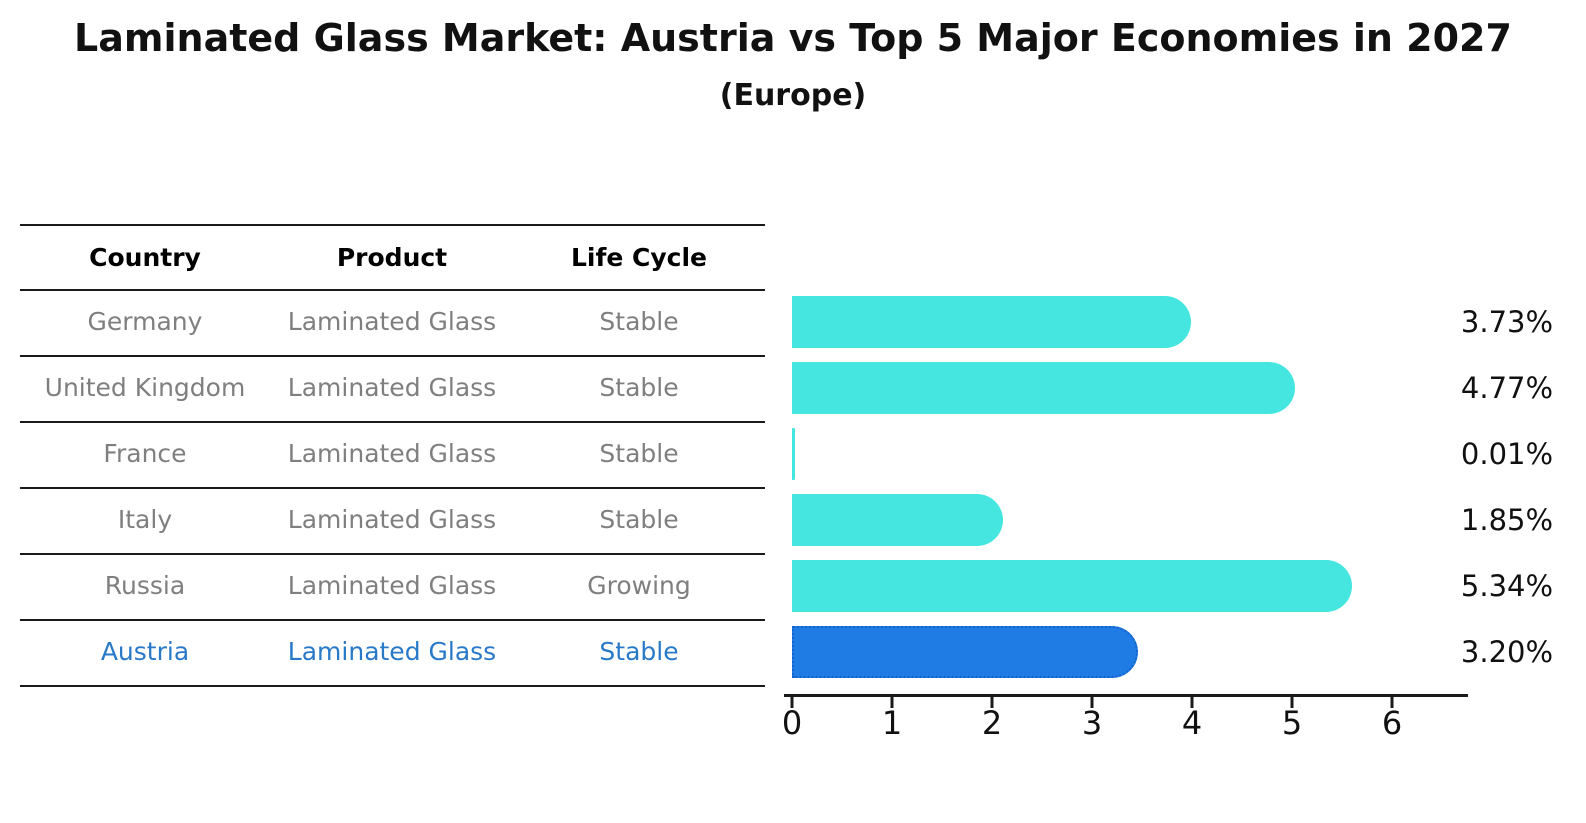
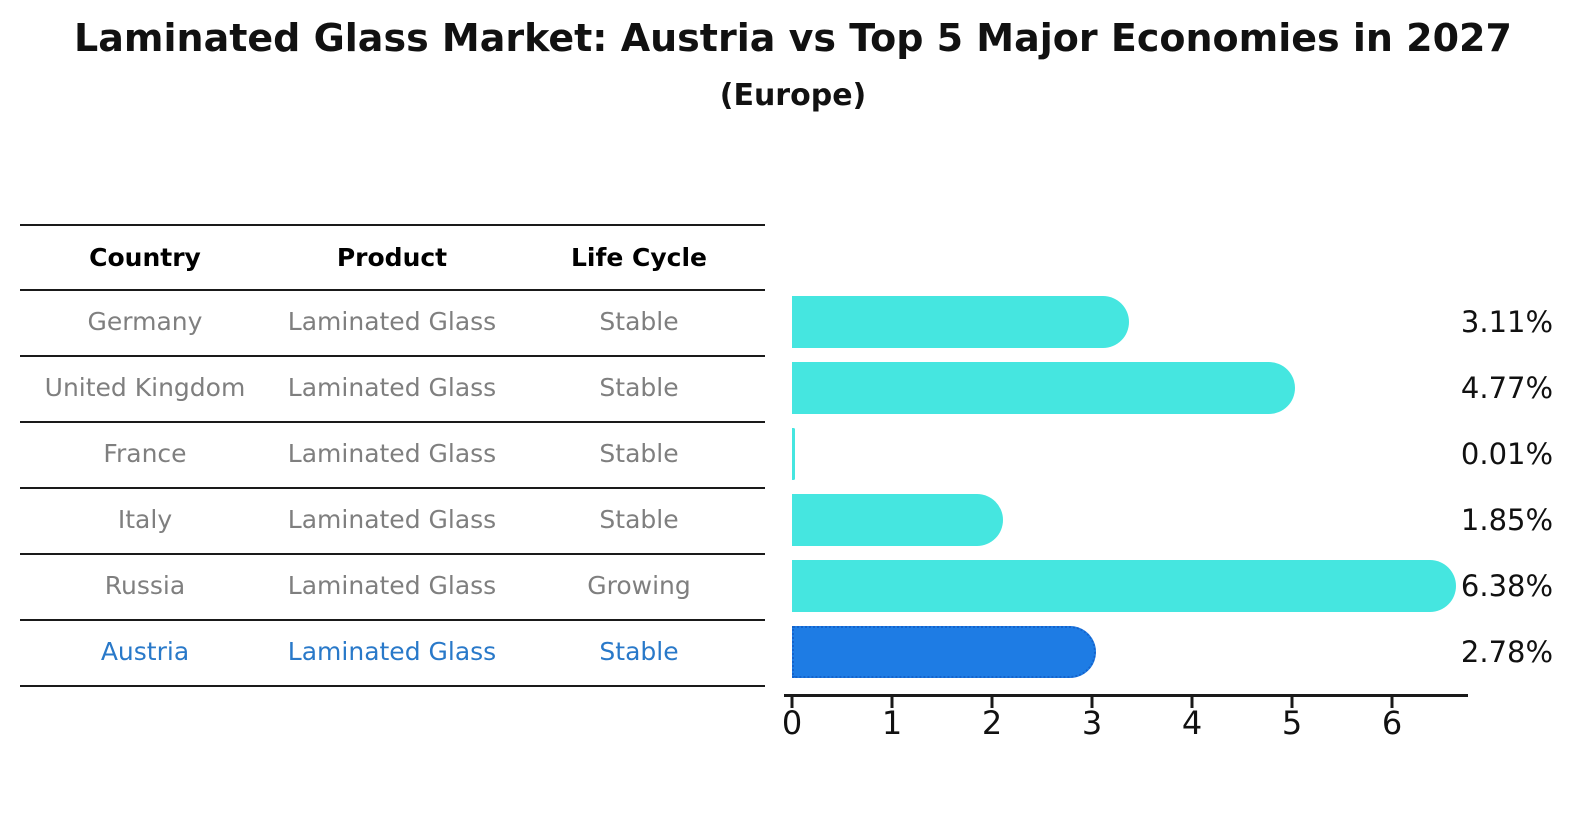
Germany: 3.73% -> 3.11%
Russia: 5.34% -> 6.38%
Austria: 3.20% -> 2.78%
